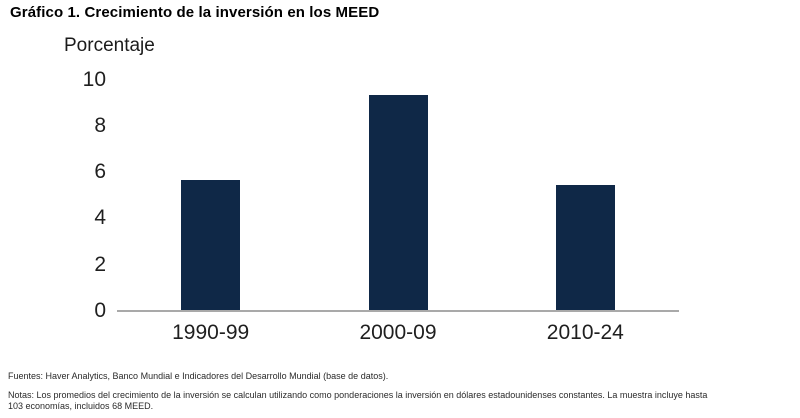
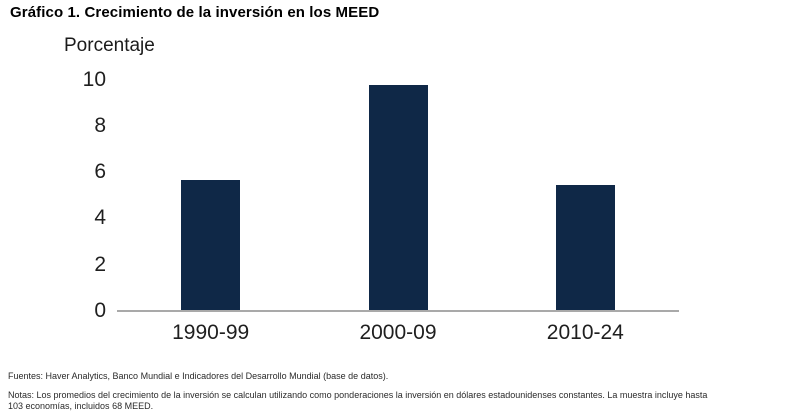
2000-09: 9.3 -> 9.7
